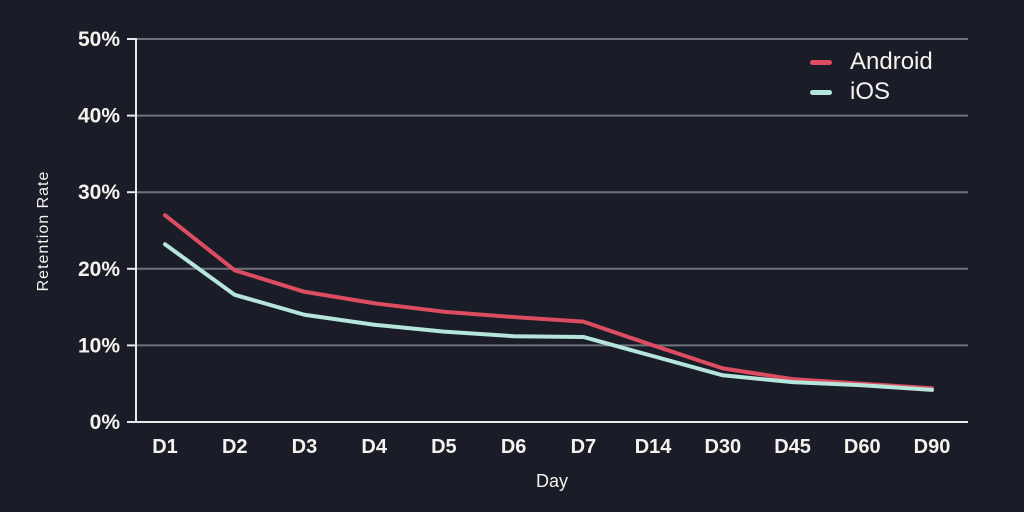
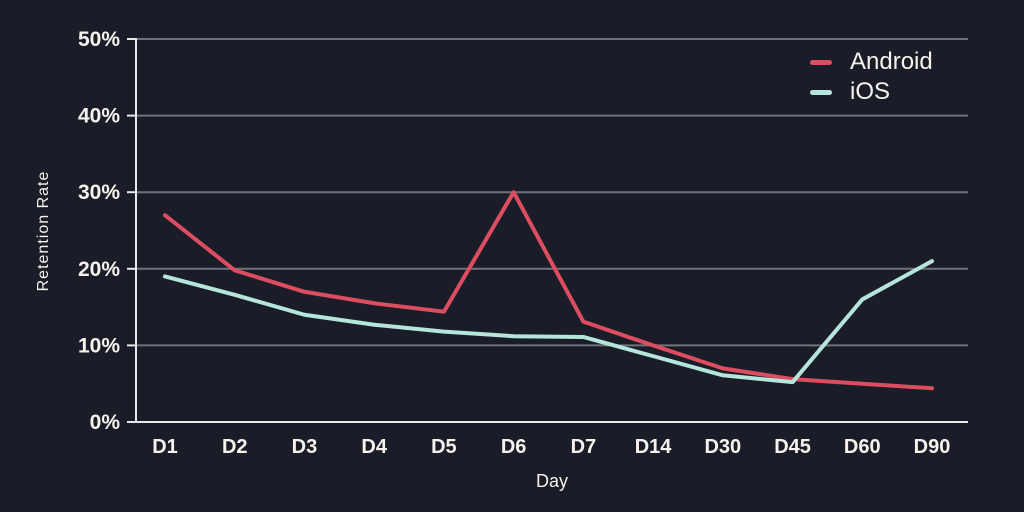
iOS/D1: 23% -> 19%
Android/D6: 14% -> 30%
iOS/D60: 5% -> 16%
iOS/D90: 4% -> 21%
